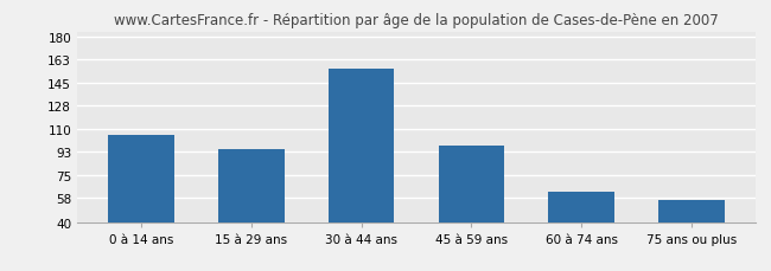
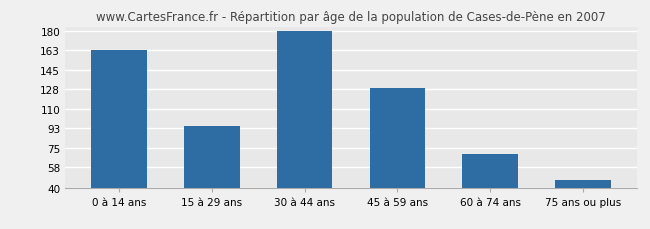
0 à 14 ans: 106 -> 163
30 à 44 ans: 156 -> 180
45 à 59 ans: 98 -> 129
60 à 74 ans: 63 -> 70
75 ans ou plus: 57 -> 47
